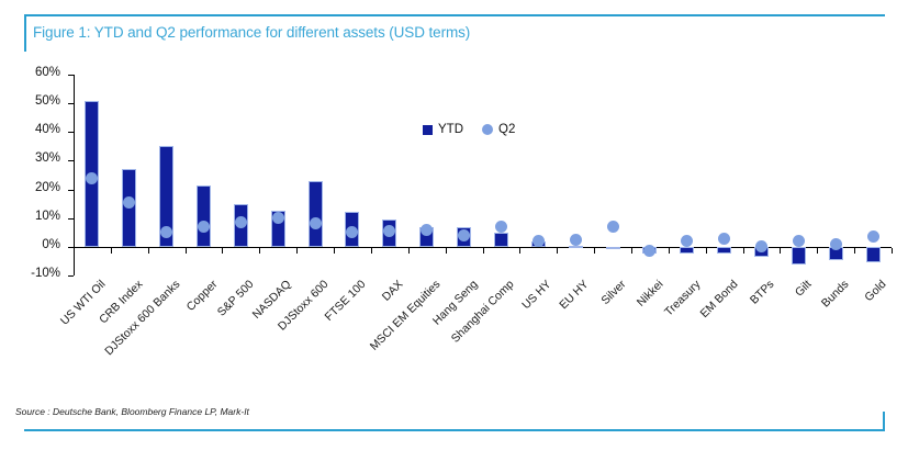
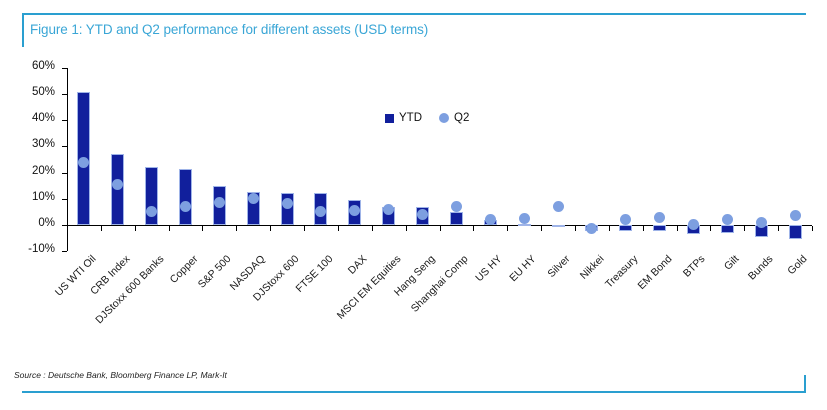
YTD/DJStoxx 600 Banks: 35% -> 22%
YTD/DJStoxx 600: 23% -> 12%
YTD/Gilt: -6% -> -3%
